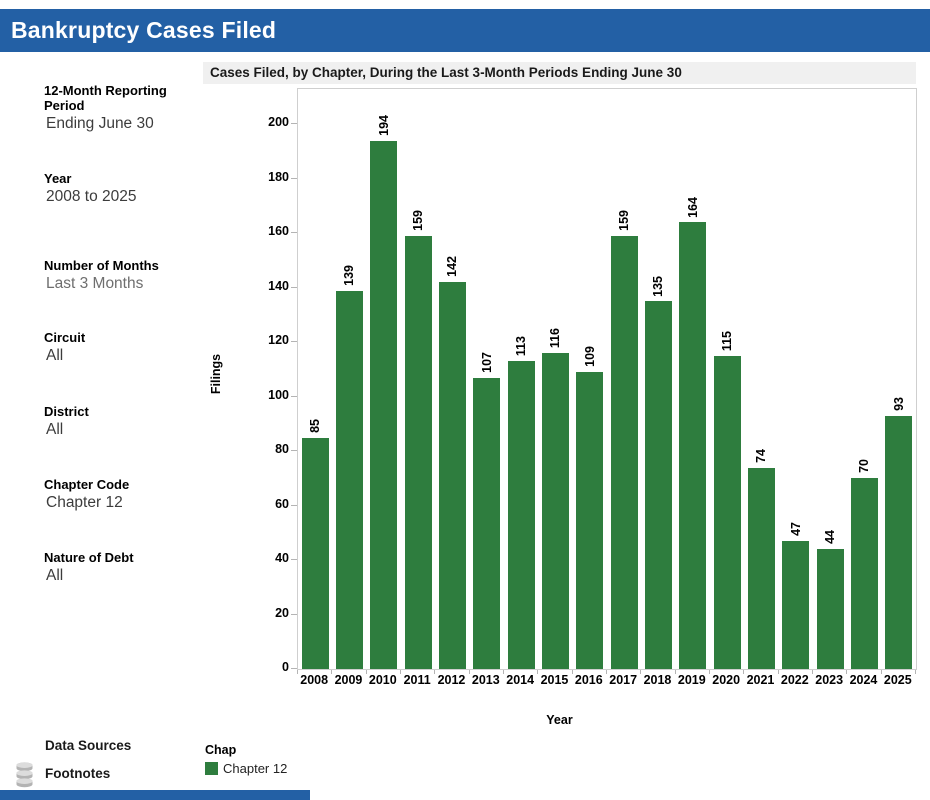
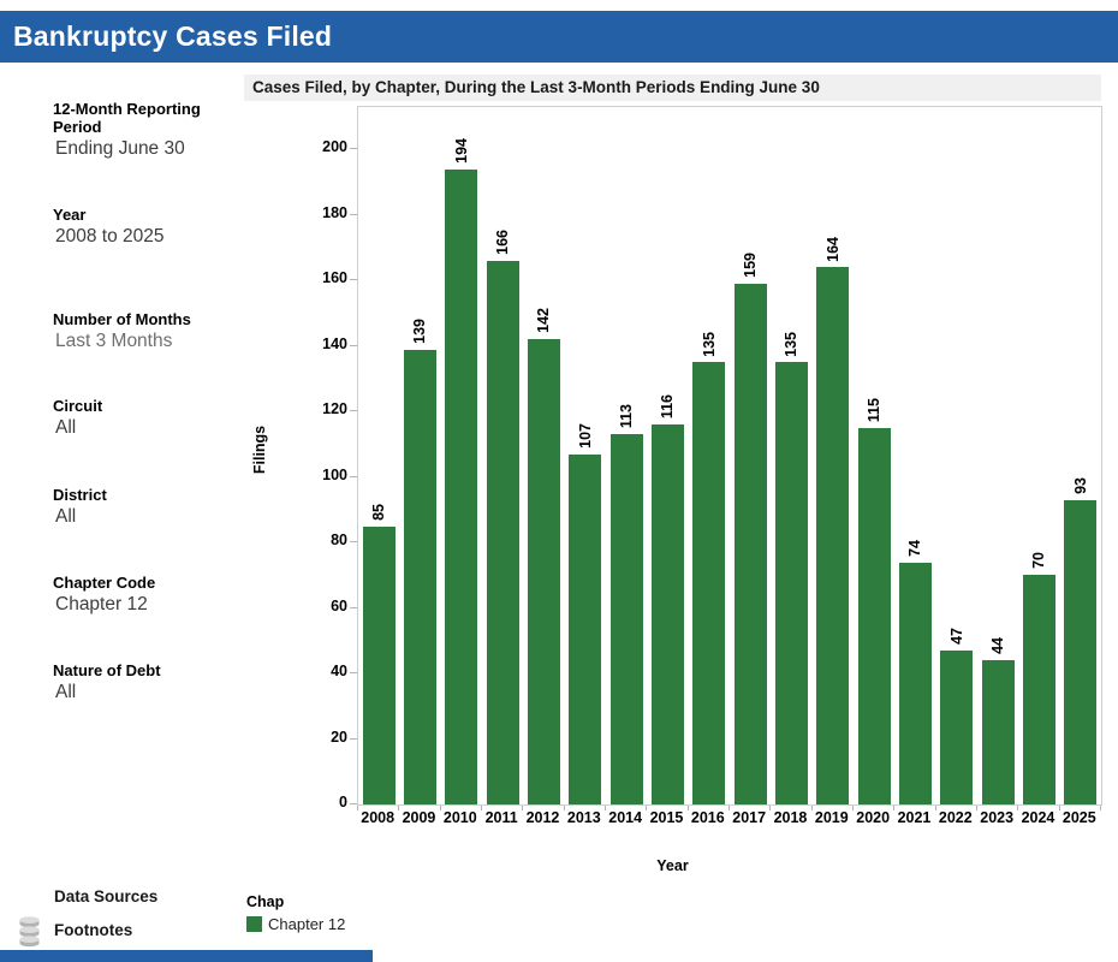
2011: 159 -> 166
2016: 109 -> 135
